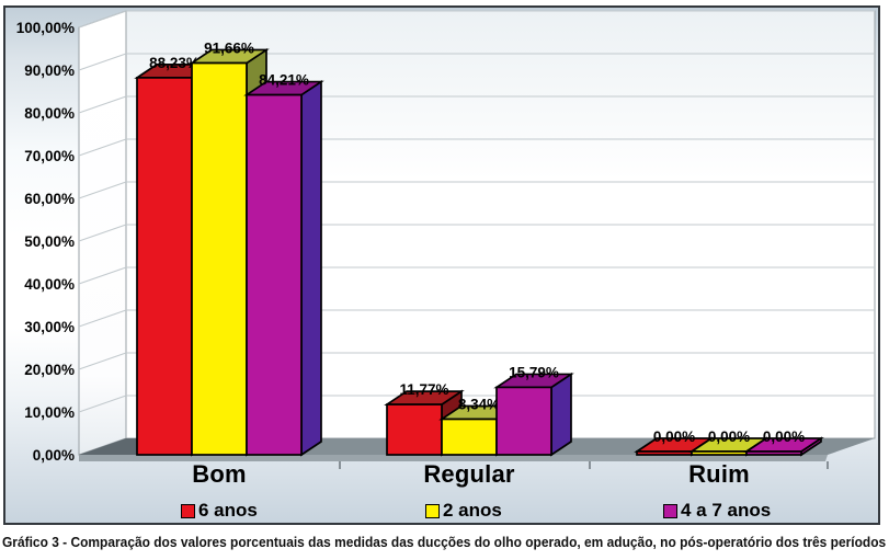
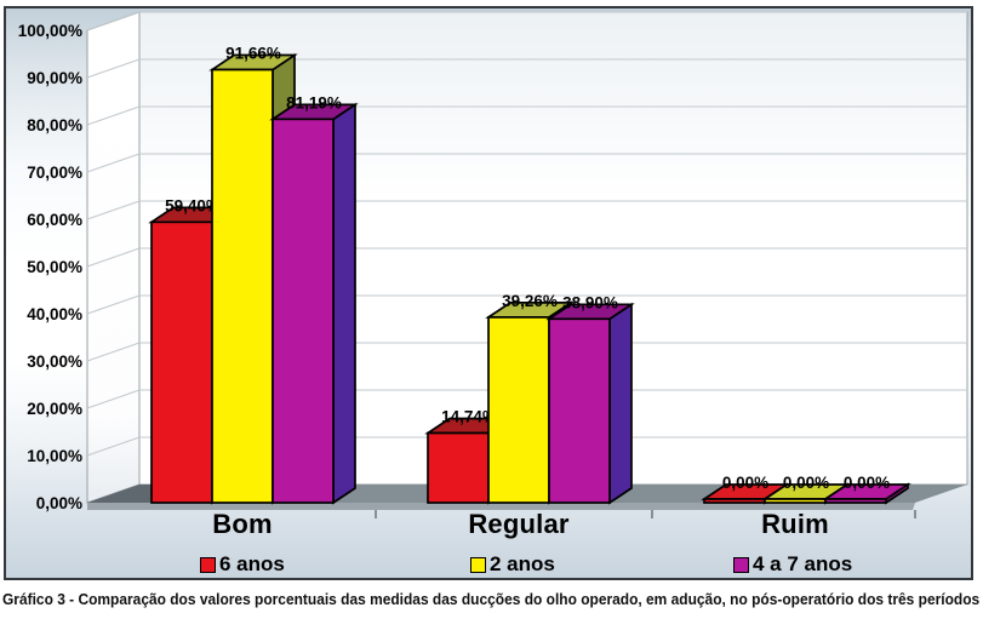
6 anos/Bom: 88,23% -> 59,40%
4 a 7 anos/Bom: 84,21% -> 81,19%
6 anos/Regular: 11,77% -> 14,74%
2 anos/Regular: 8,34% -> 39,26%
4 a 7 anos/Regular: 15,79% -> 38,90%
